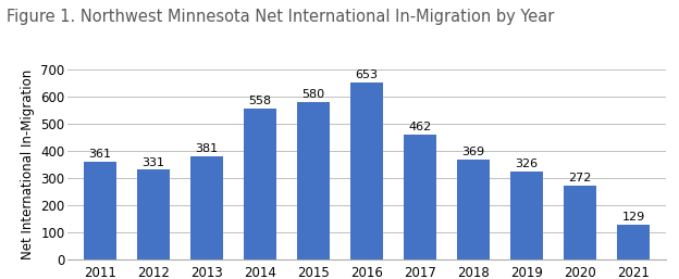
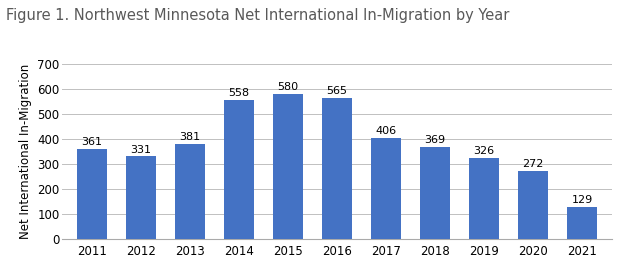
2016: 653 -> 565
2017: 462 -> 406
